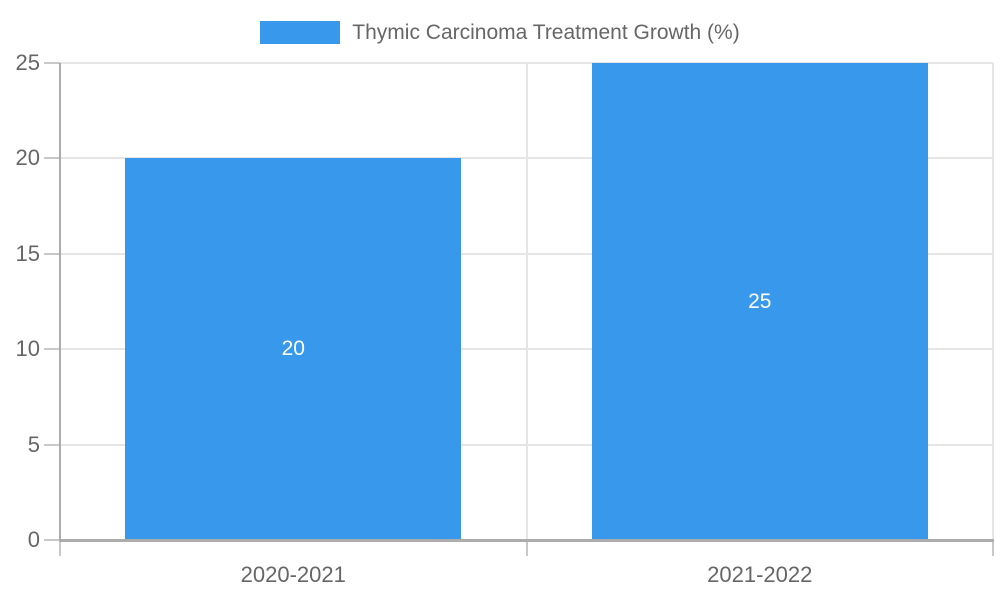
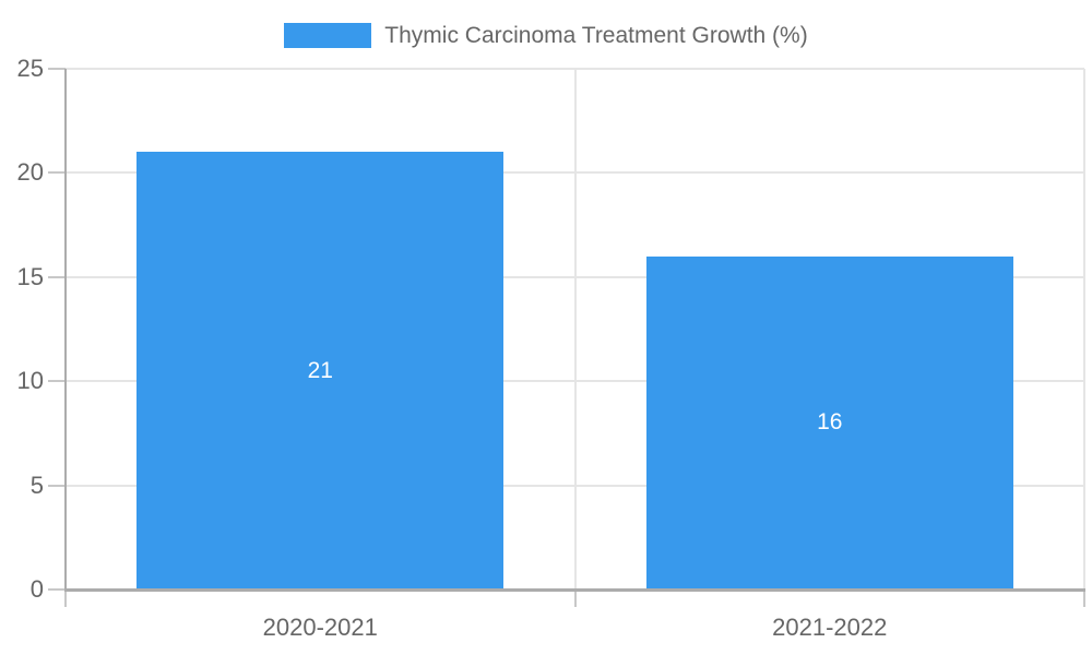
2020-2021: 20 -> 21
2021-2022: 25 -> 16
